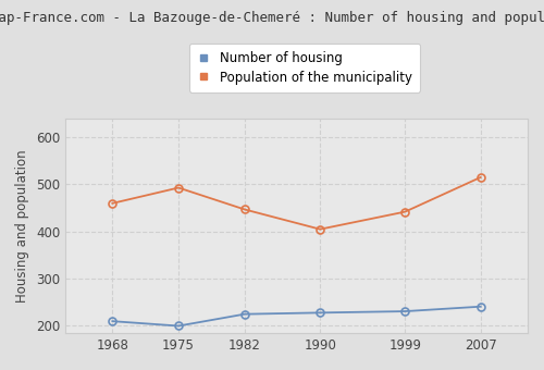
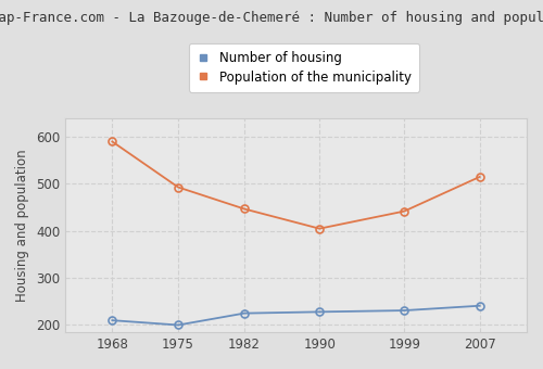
Population of the municipality/1968: 460 -> 590
